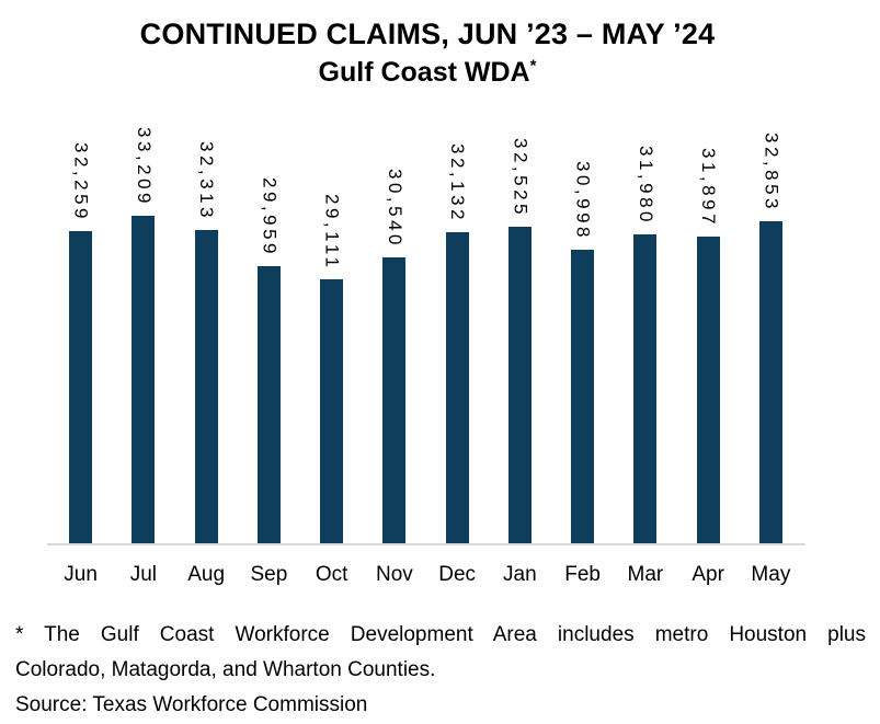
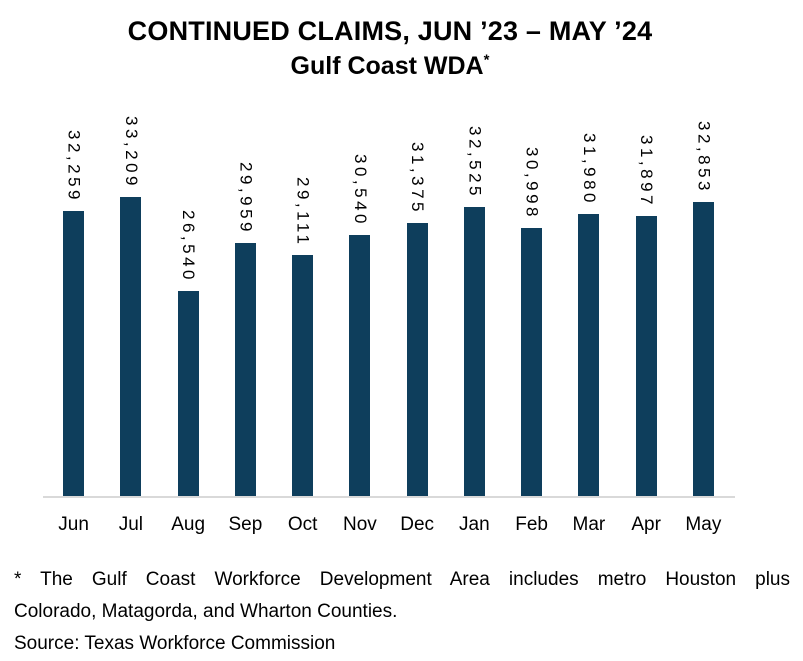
Aug: 32,313 -> 26,540
Dec: 32,132 -> 31,375
